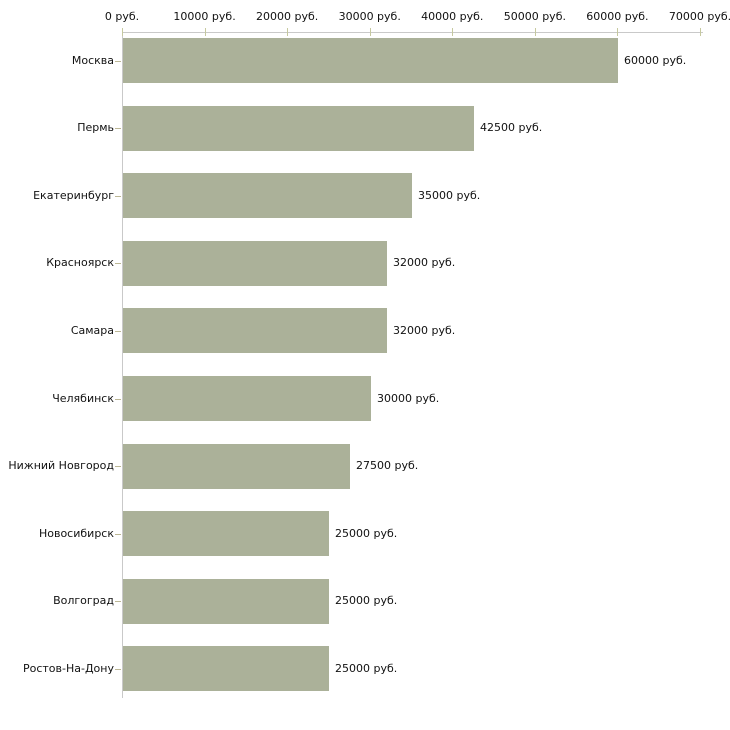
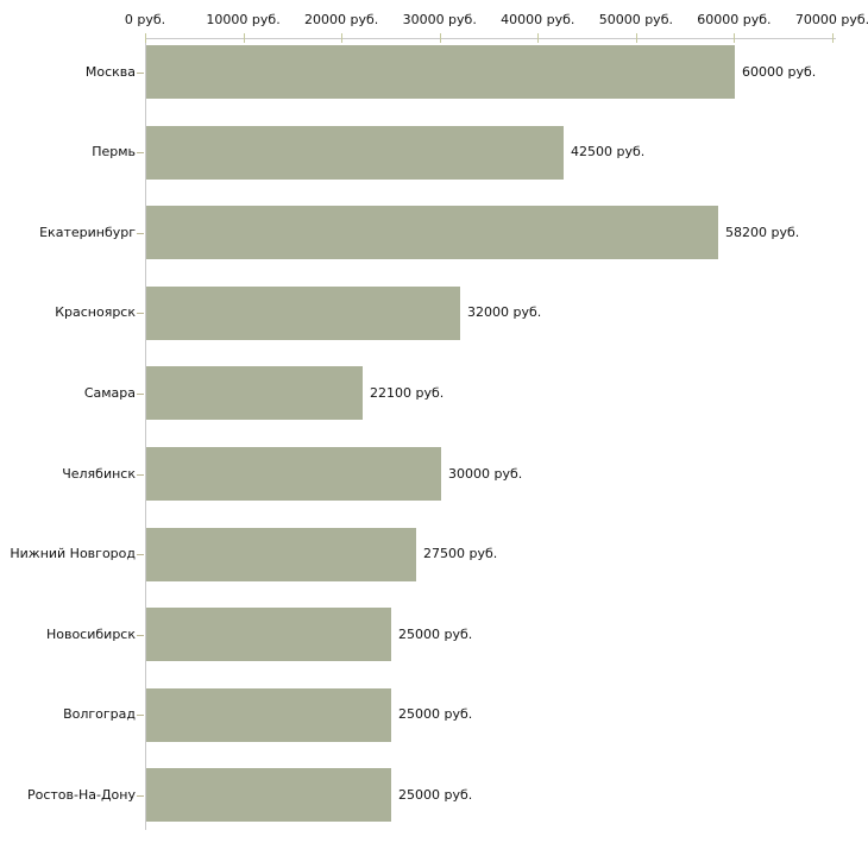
Екатеринбург: 35000 -> 58200
Самара: 32000 -> 22100
